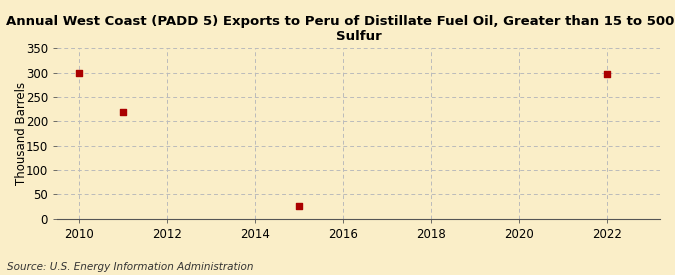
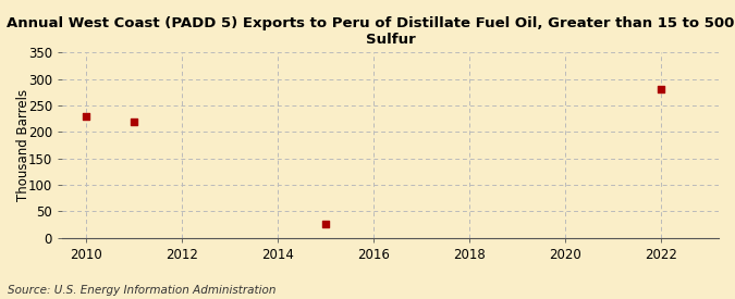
2010: 300 -> 230
2022: 297 -> 280
